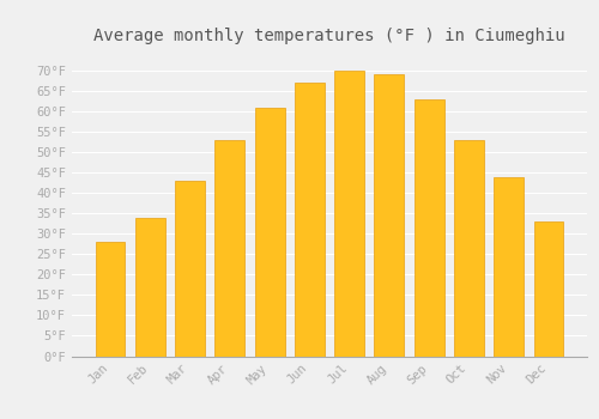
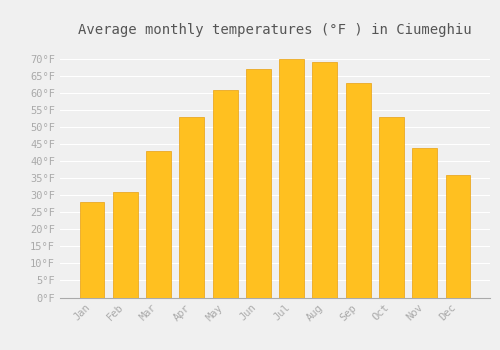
Feb: 34°F -> 31°F
Dec: 33°F -> 36°F
